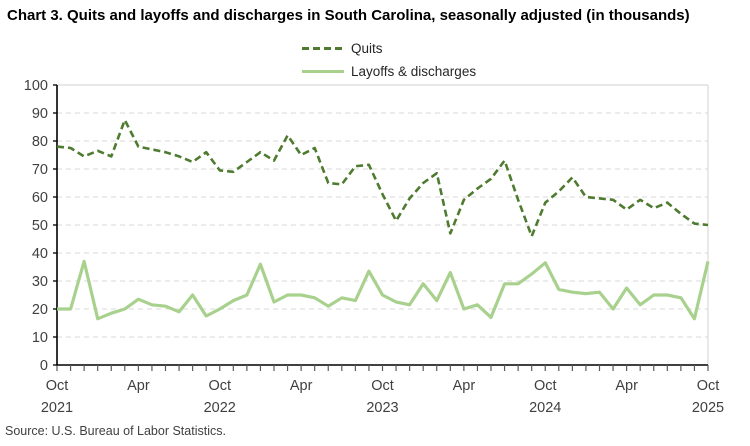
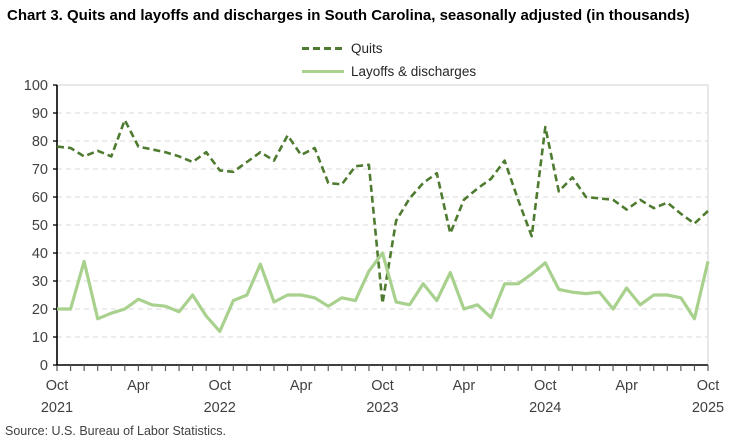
Layoffs & discharges/Oct 2022: 20 -> 12
Quits/Oct 2023: 61 -> 22
Layoffs & discharges/Oct 2023: 25 -> 40
Quits/Oct 2024: 58 -> 85
Quits/Oct 2025: 50 -> 55
